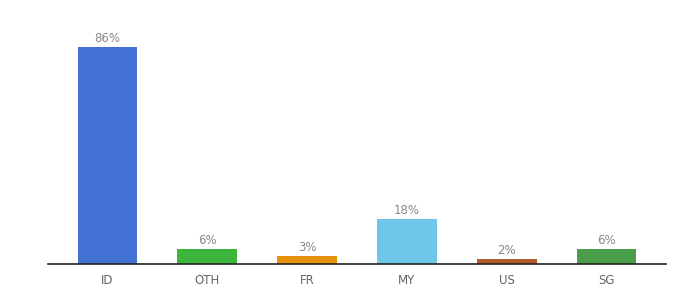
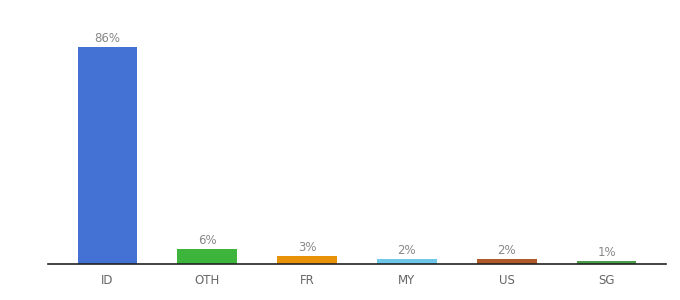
MY: 18% -> 2%
SG: 6% -> 1%
